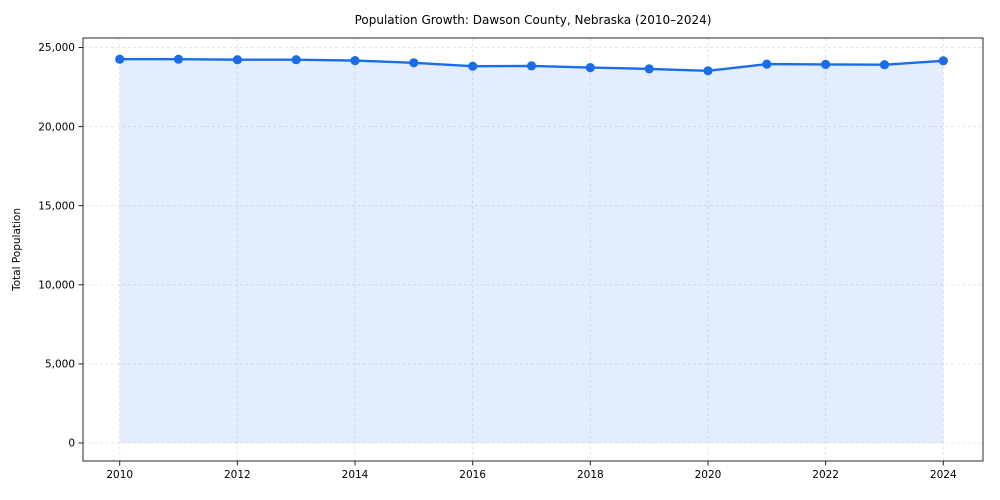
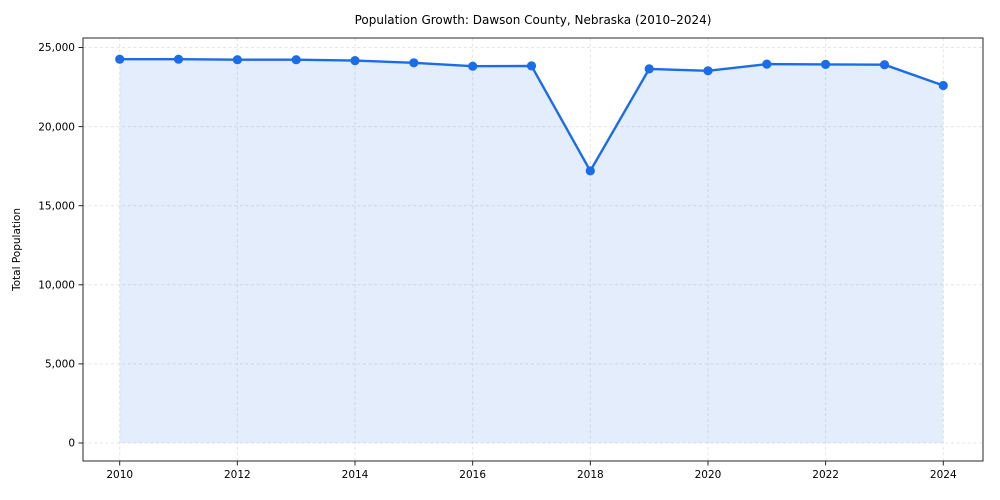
2018: 23700 -> 17200
2024: 24200 -> 22600
